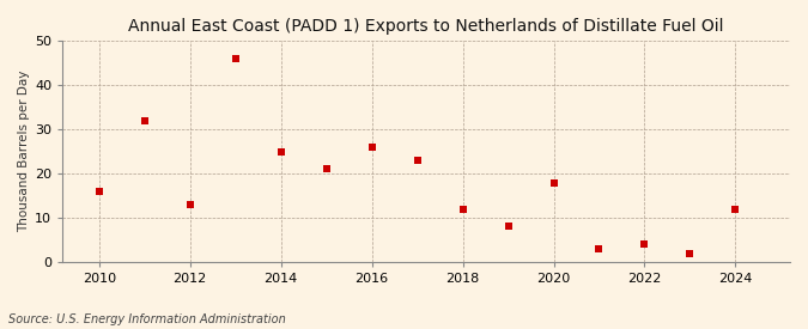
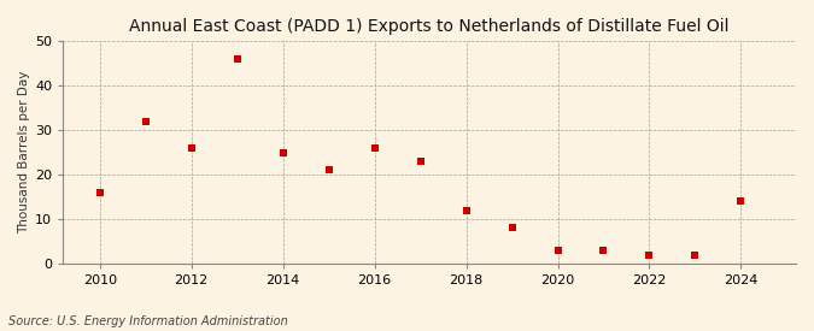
2012: 13 -> 26
2020: 18 -> 3
2022: 4 -> 2
2024: 12 -> 14
